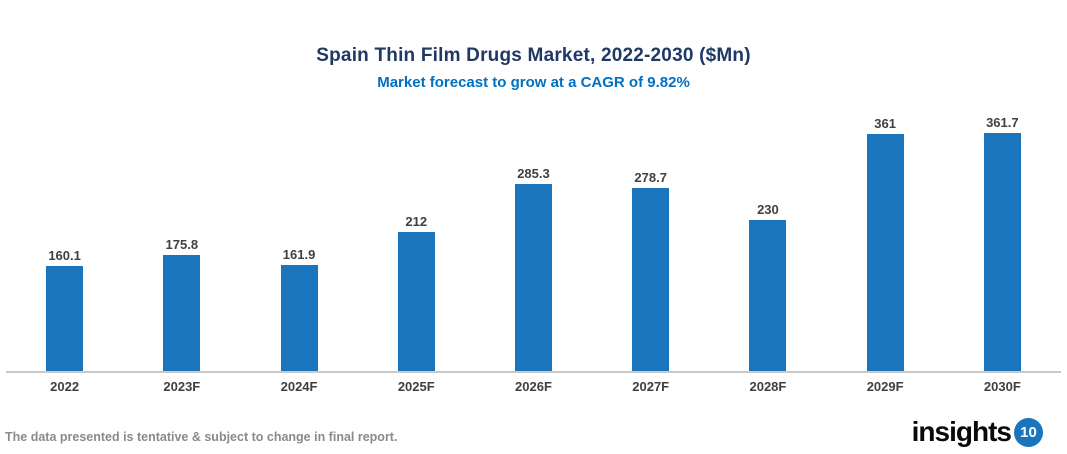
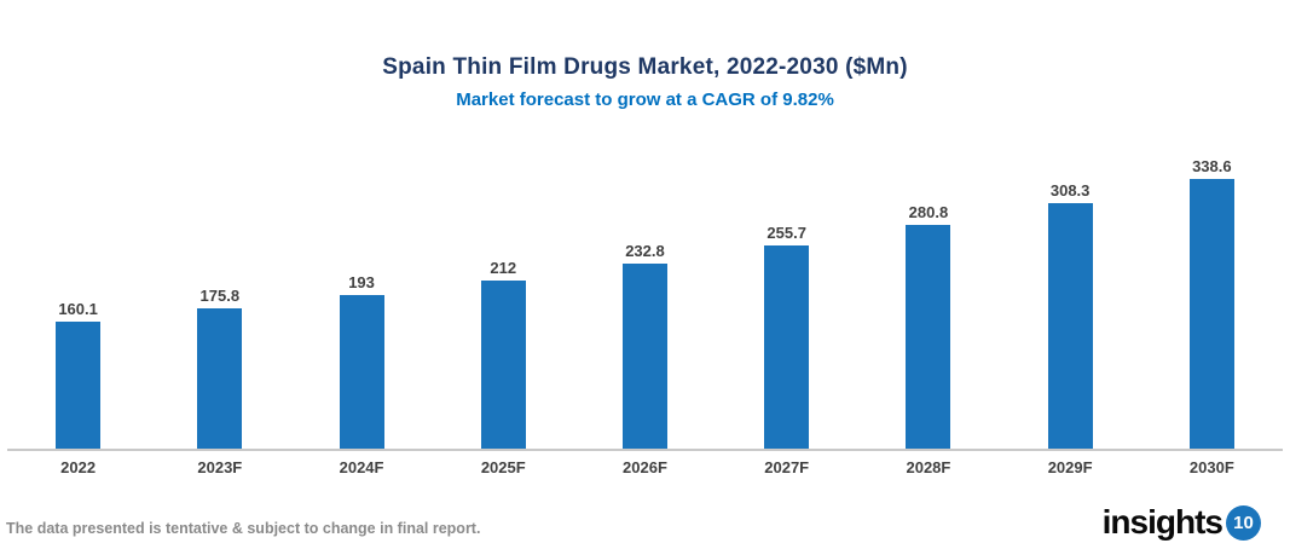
2024F: 161.9 -> 193
2026F: 285.3 -> 232.8
2027F: 278.7 -> 255.7
2028F: 230 -> 280.8
2029F: 361 -> 308.3
2030F: 361.7 -> 338.6
